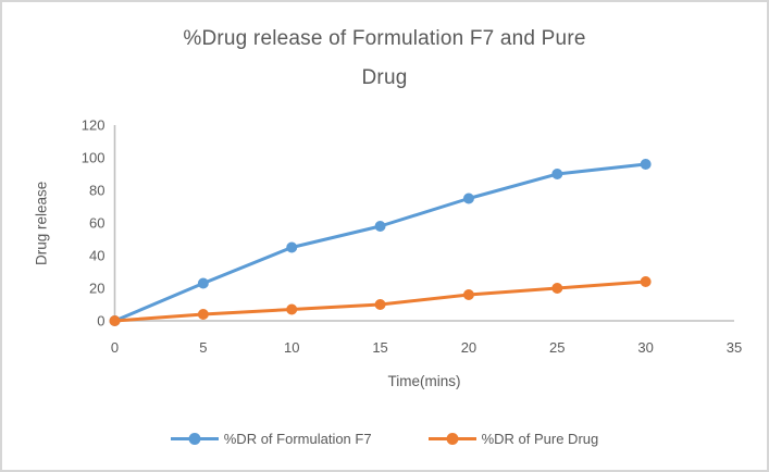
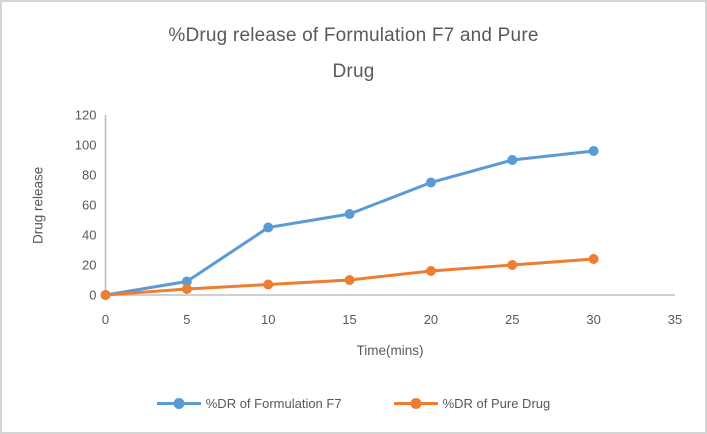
%DR of Formulation F7/5: 23 -> 9
%DR of Formulation F7/15: 58 -> 54
